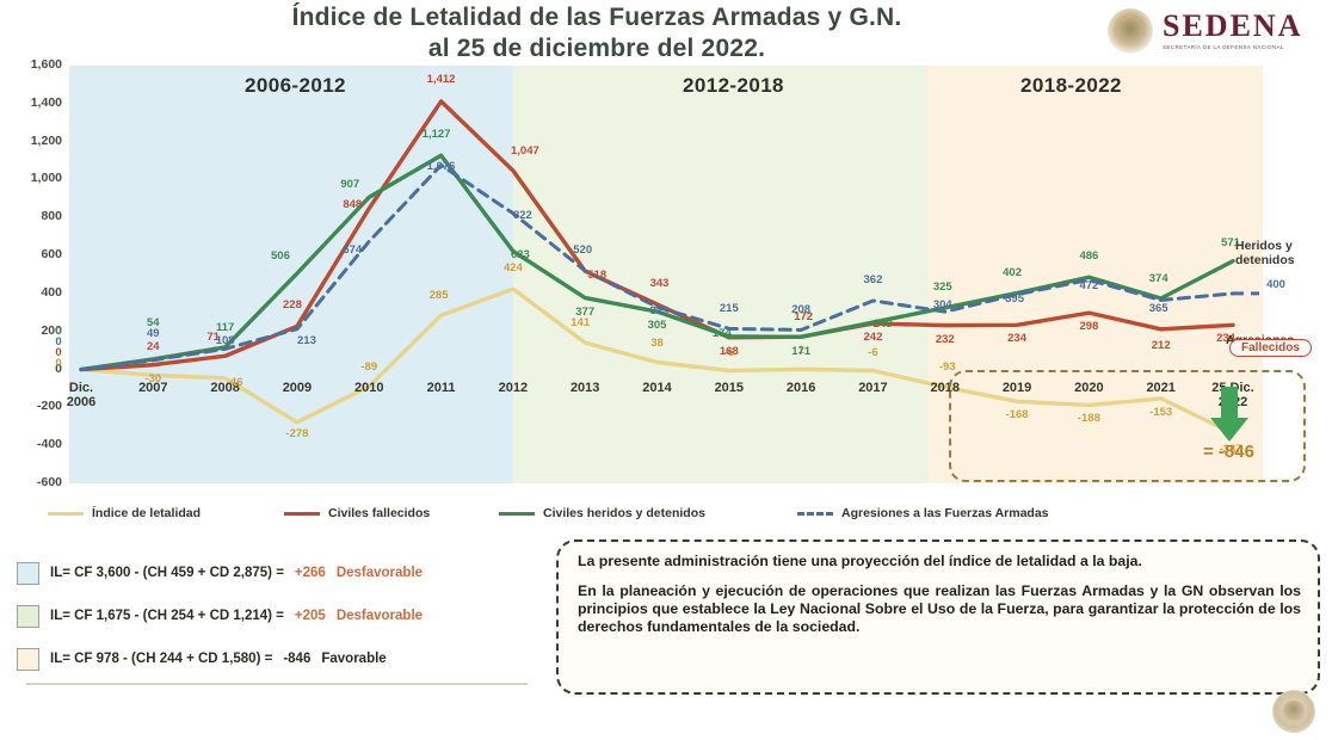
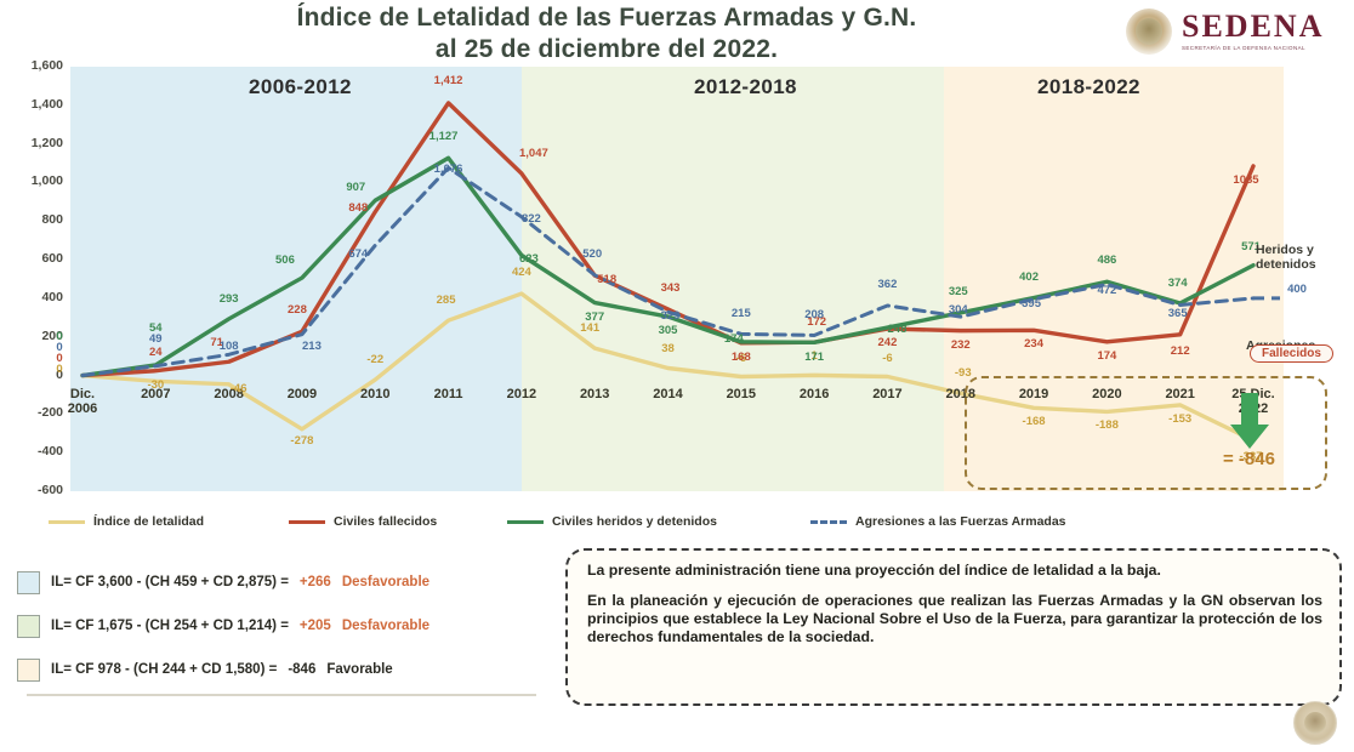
Civiles heridos y detenidos/2008: 117 -> 293
Índice de letalidad/2010: -89 -> -22
Civiles fallecidos/2020: 298 -> 174
Civiles fallecidos/25 Dic. 2022: 234 -> 1085
